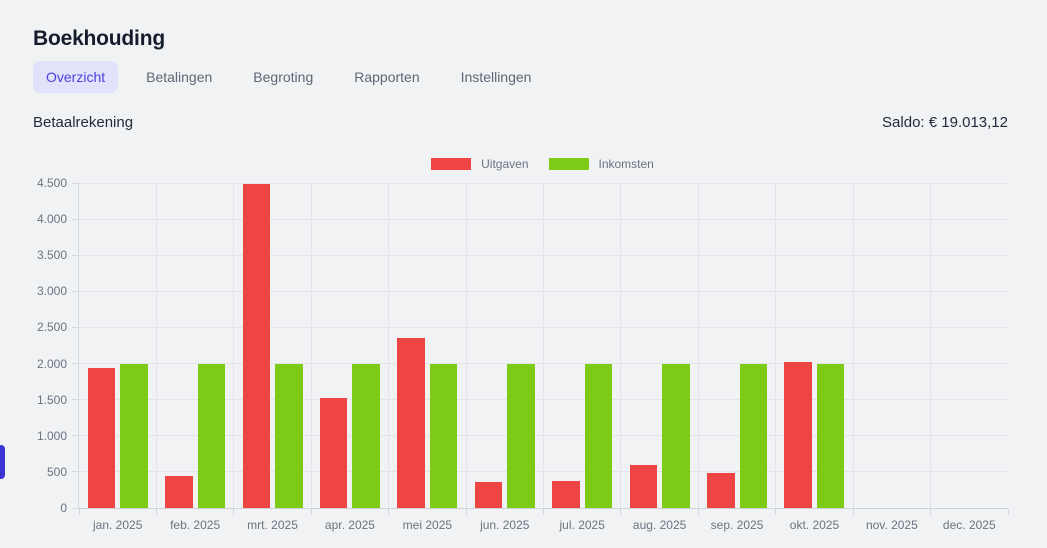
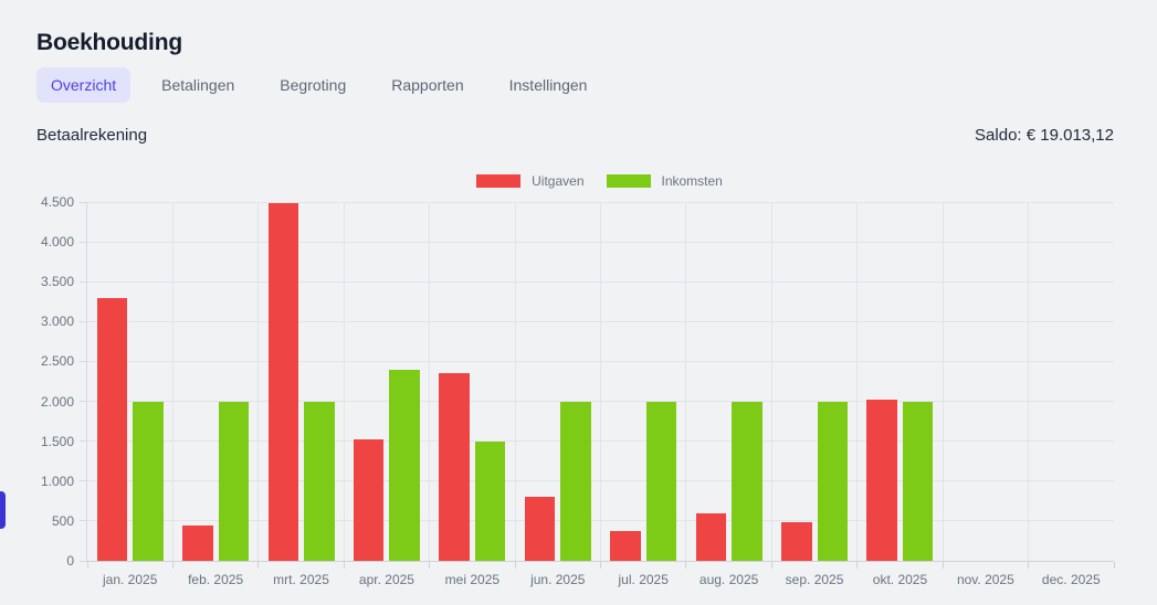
Uitgaven/jan. 2025: 1900 -> 3300
Inkomsten/apr. 2025: 2000 -> 2400
Inkomsten/mei 2025: 2000 -> 1500
Uitgaven/jun. 2025: 400 -> 800
